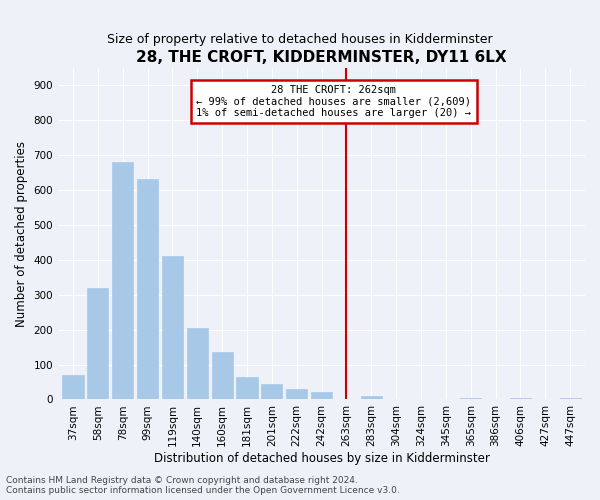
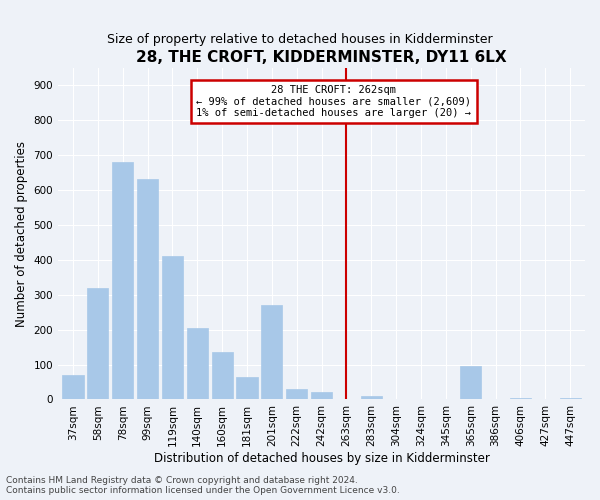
201sqm: 45 -> 270
365sqm: 5 -> 95
